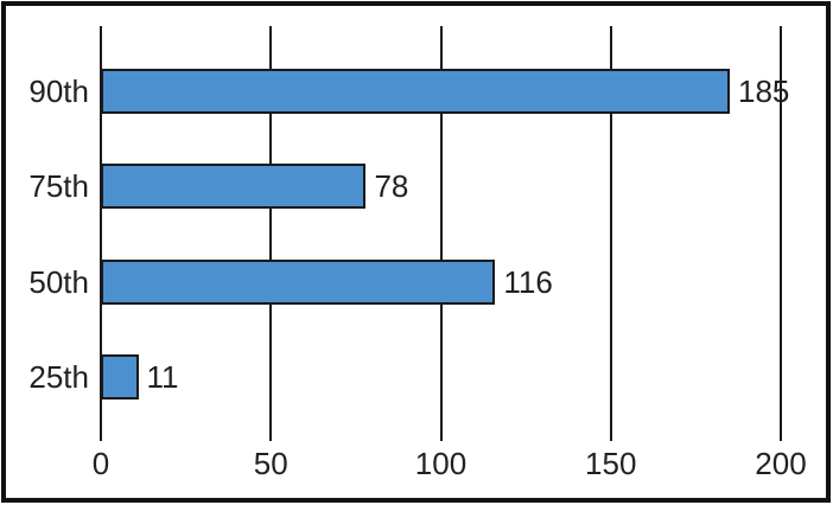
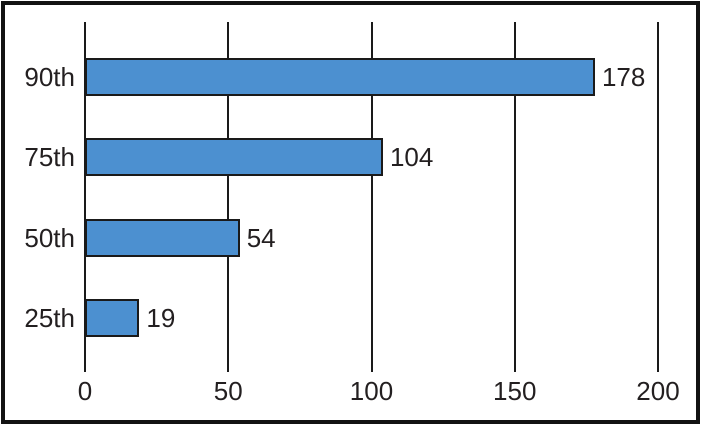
90th: 185 -> 178
75th: 78 -> 104
50th: 116 -> 54
25th: 11 -> 19
